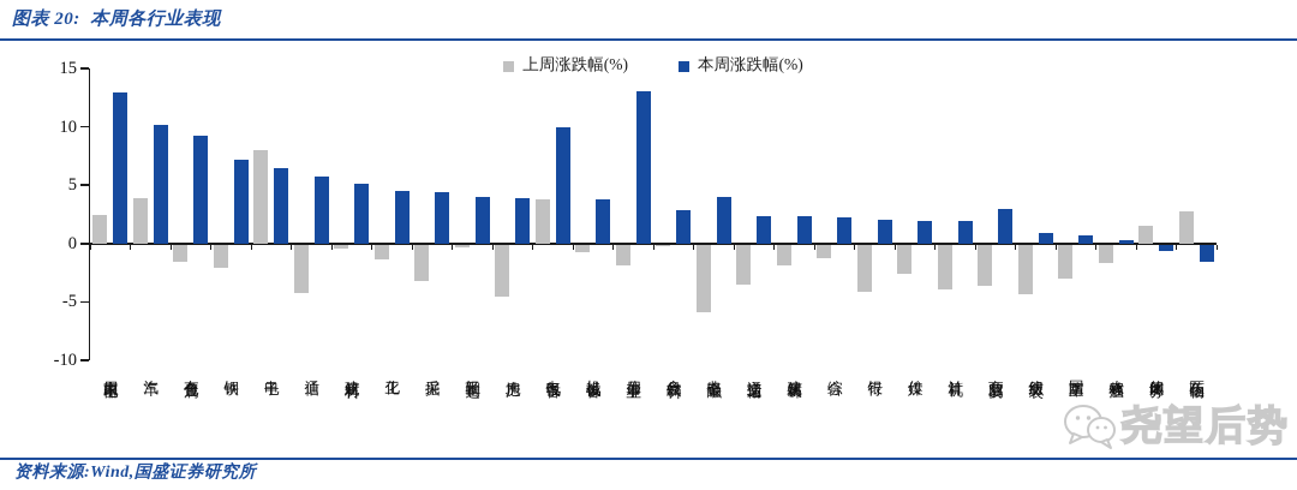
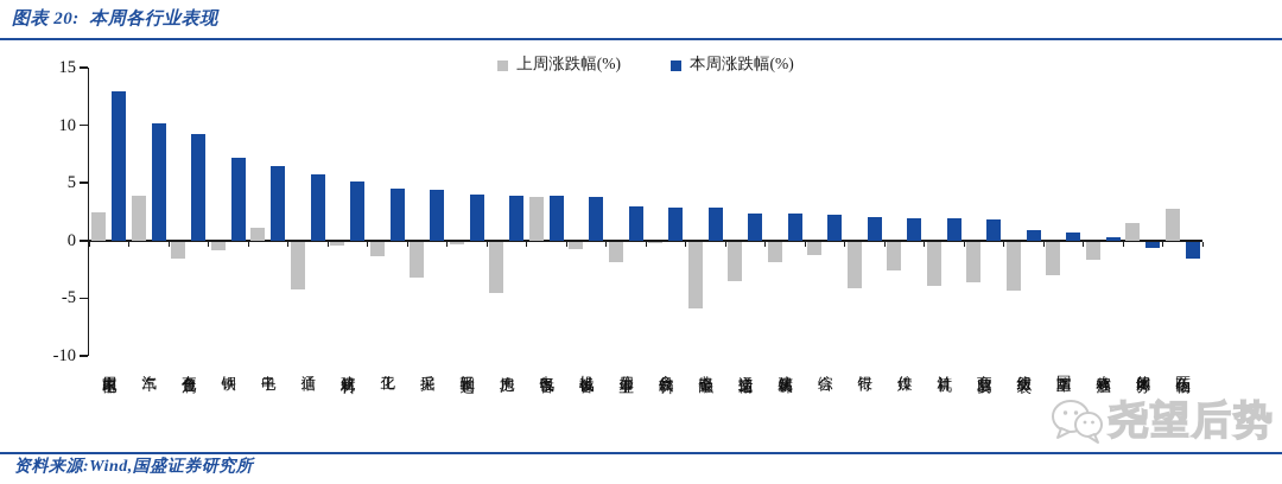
上周涨跌幅(%)/钢铁: -2 -> -1
上周涨跌幅(%)/电子: 8 -> 1
本周涨跌幅(%)/电气设备: 10 -> 4
本周涨跌幅(%)/公用事业: 13 -> 3
本周涨跌幅(%)/非银金融: 4 -> 3
本周涨跌幅(%)/商业贸易: 3 -> 2
